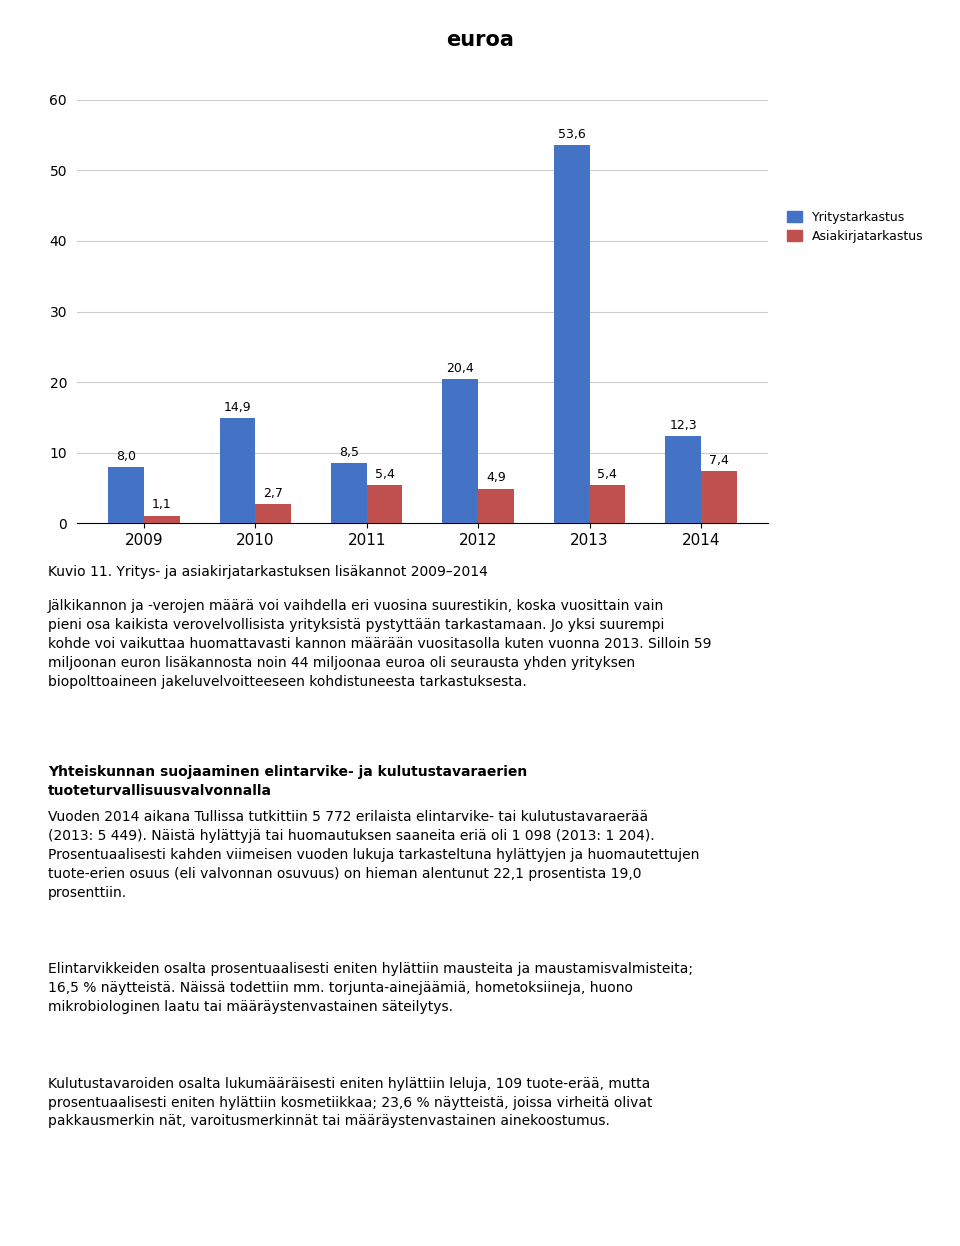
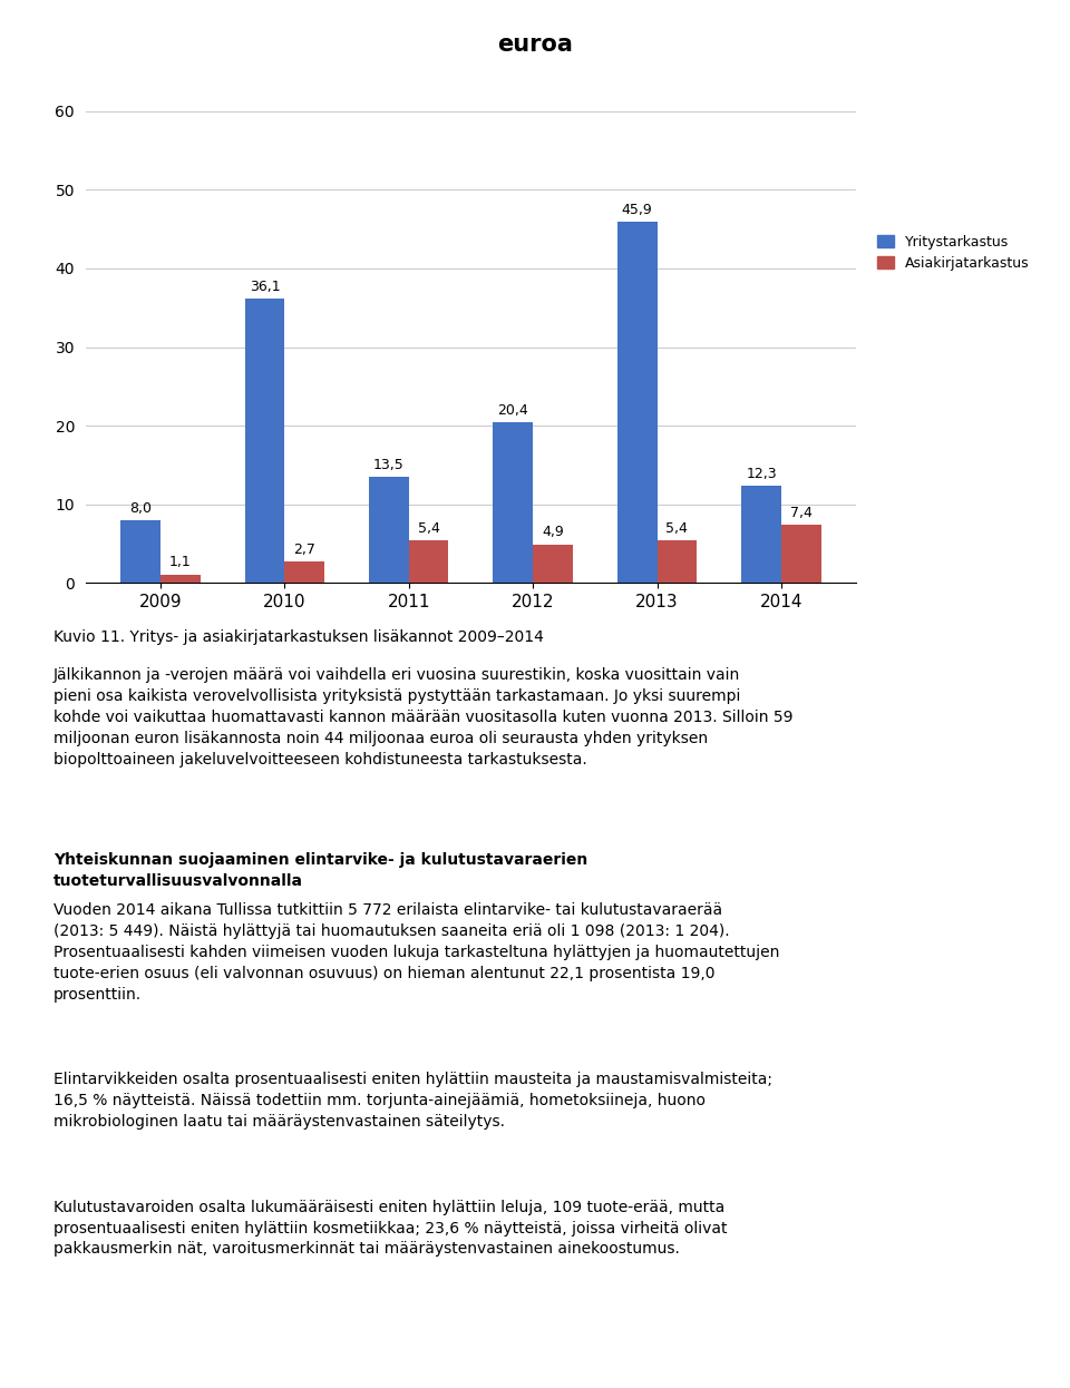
Yritystarkastus/2010: 14,9 -> 36,1
Yritystarkastus/2011: 8,5 -> 13,5
Yritystarkastus/2013: 53,6 -> 45,9
